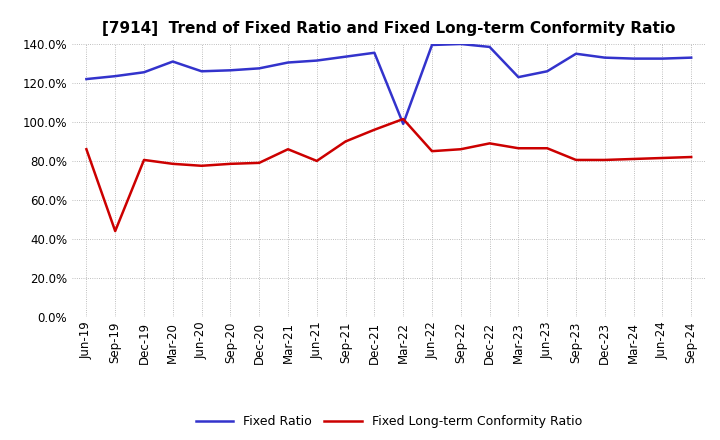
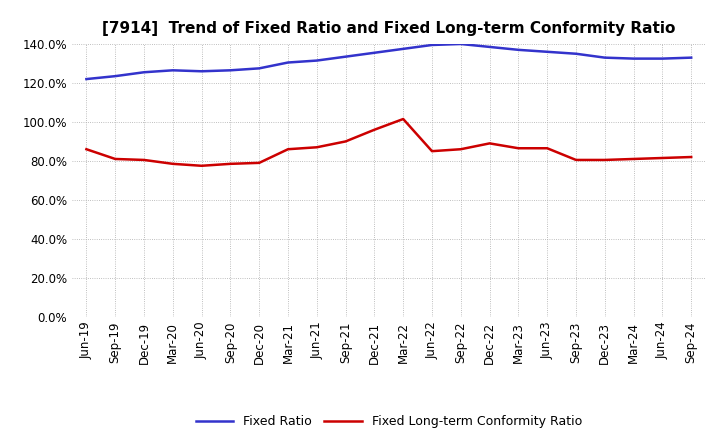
Fixed Long-term Conformity Ratio/Sep-19: 44% -> 81%
Fixed Ratio/Mar-20: 131% -> 126%
Fixed Long-term Conformity Ratio/Jun-21: 80% -> 87%
Fixed Ratio/Mar-22: 99% -> 138%
Fixed Ratio/Mar-23: 123% -> 137%
Fixed Ratio/Jun-23: 126% -> 136%
